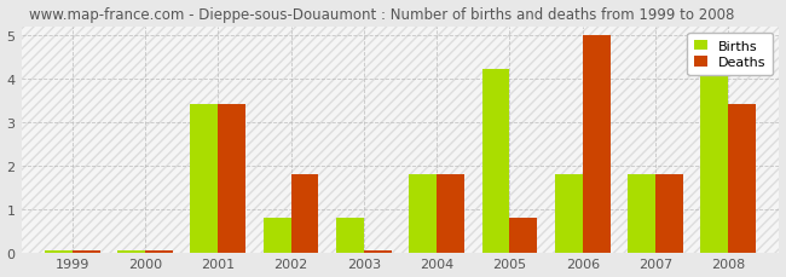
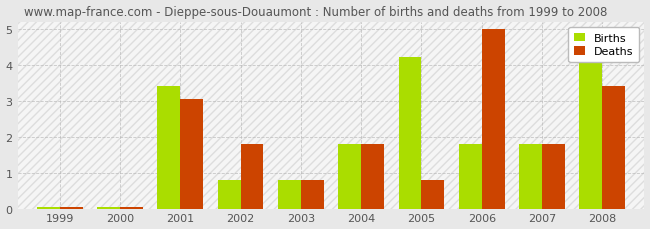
Deaths/2001: 3.40 -> 3.05
Deaths/2003: 0.05 -> 0.80
